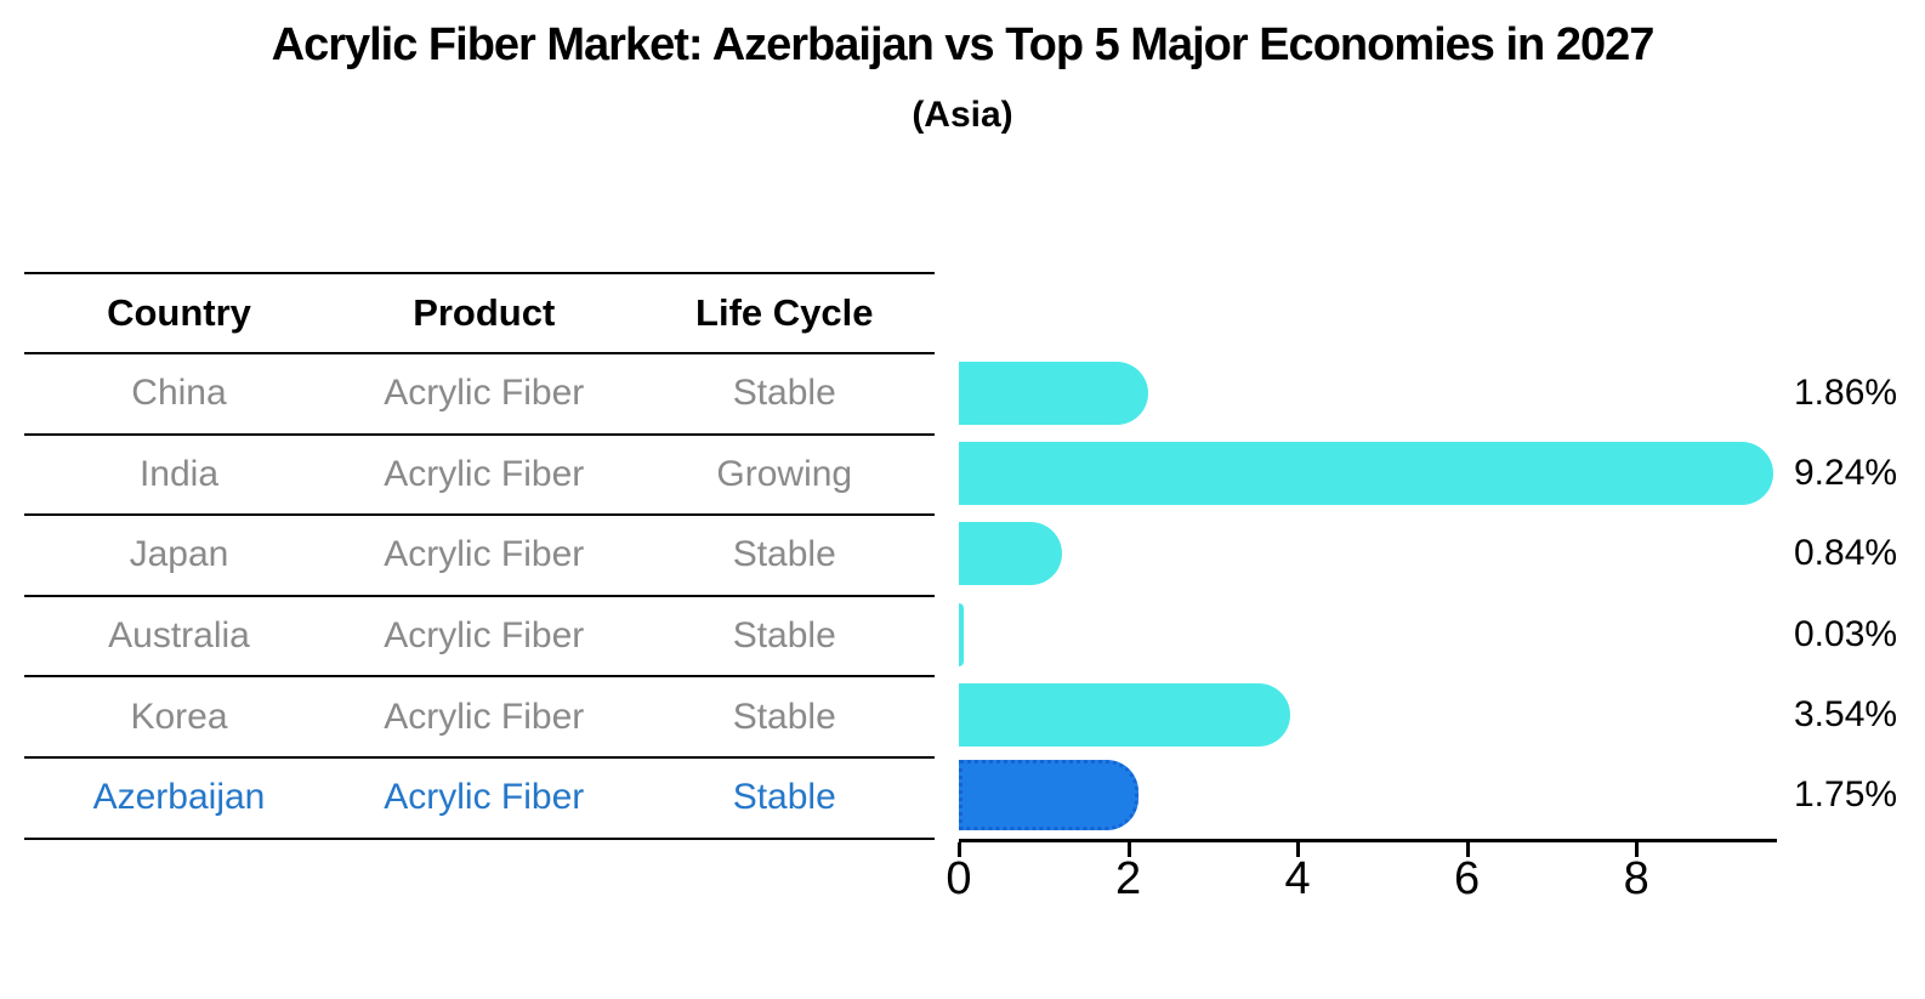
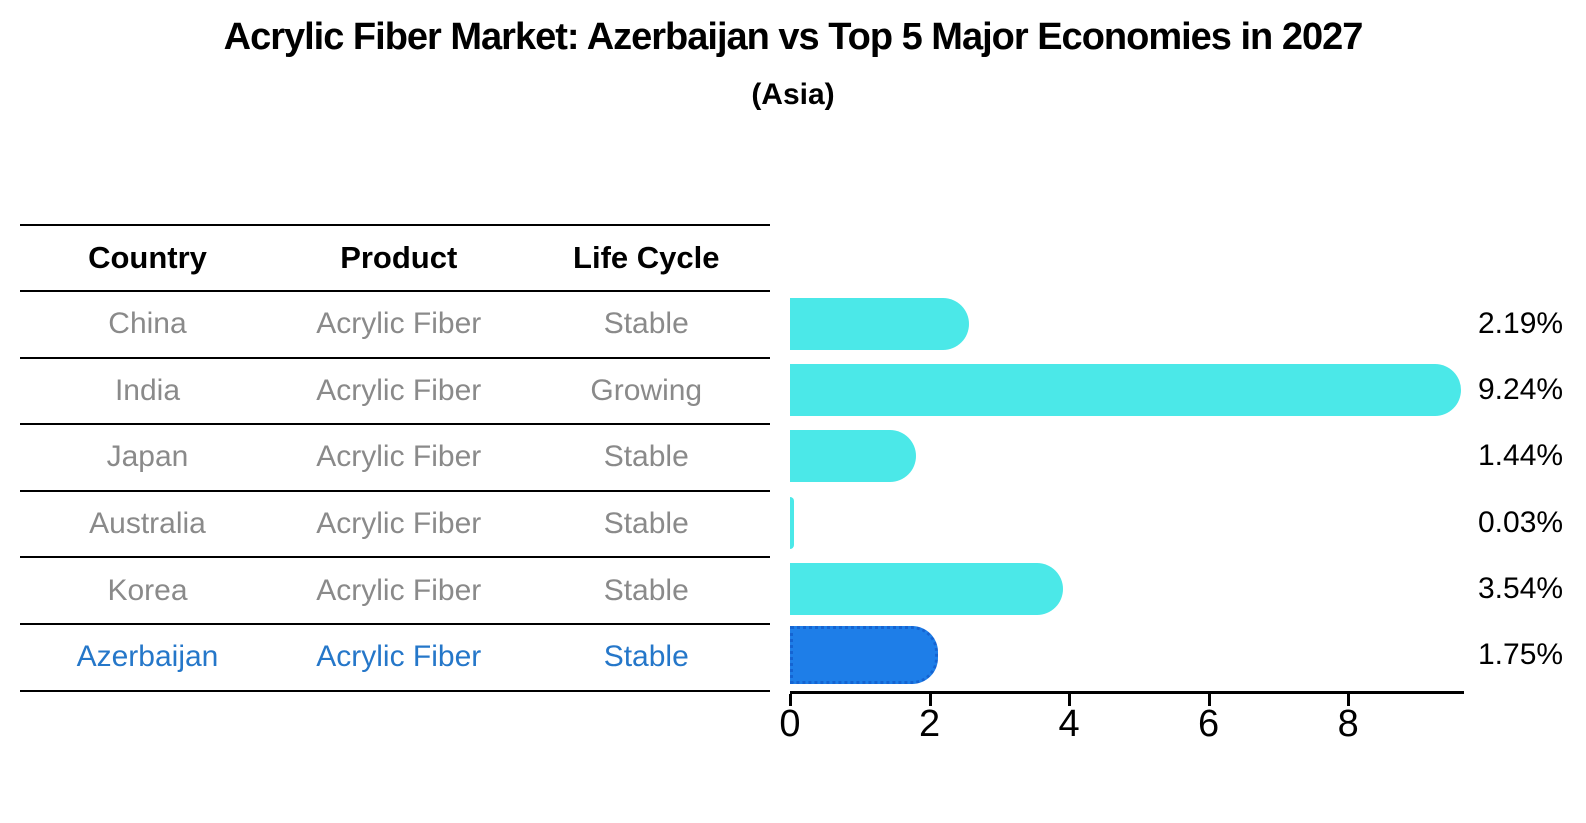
China: 1.86% -> 2.19%
Japan: 0.84% -> 1.44%
